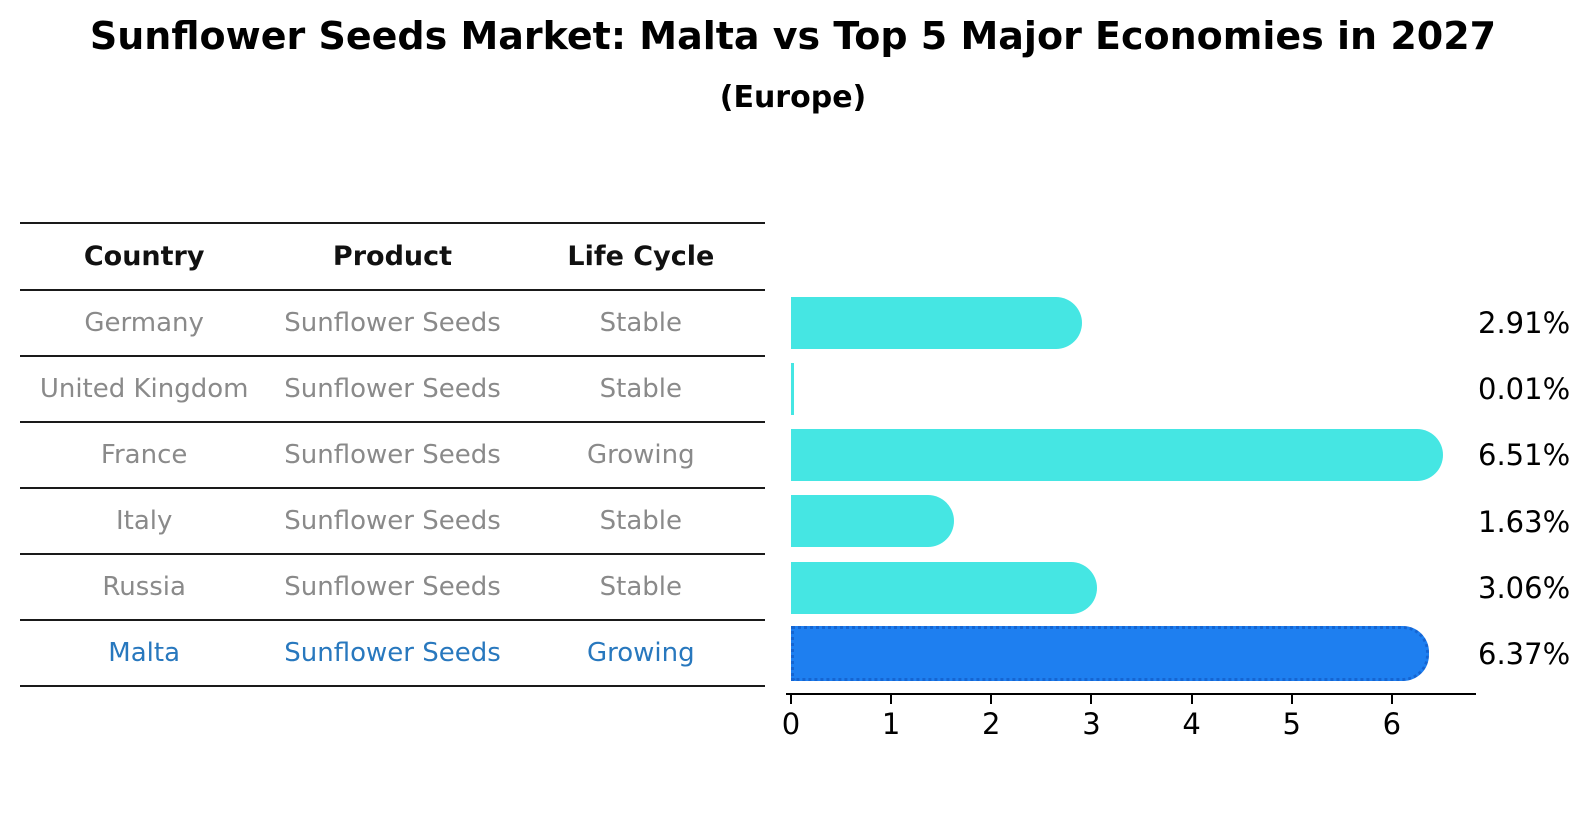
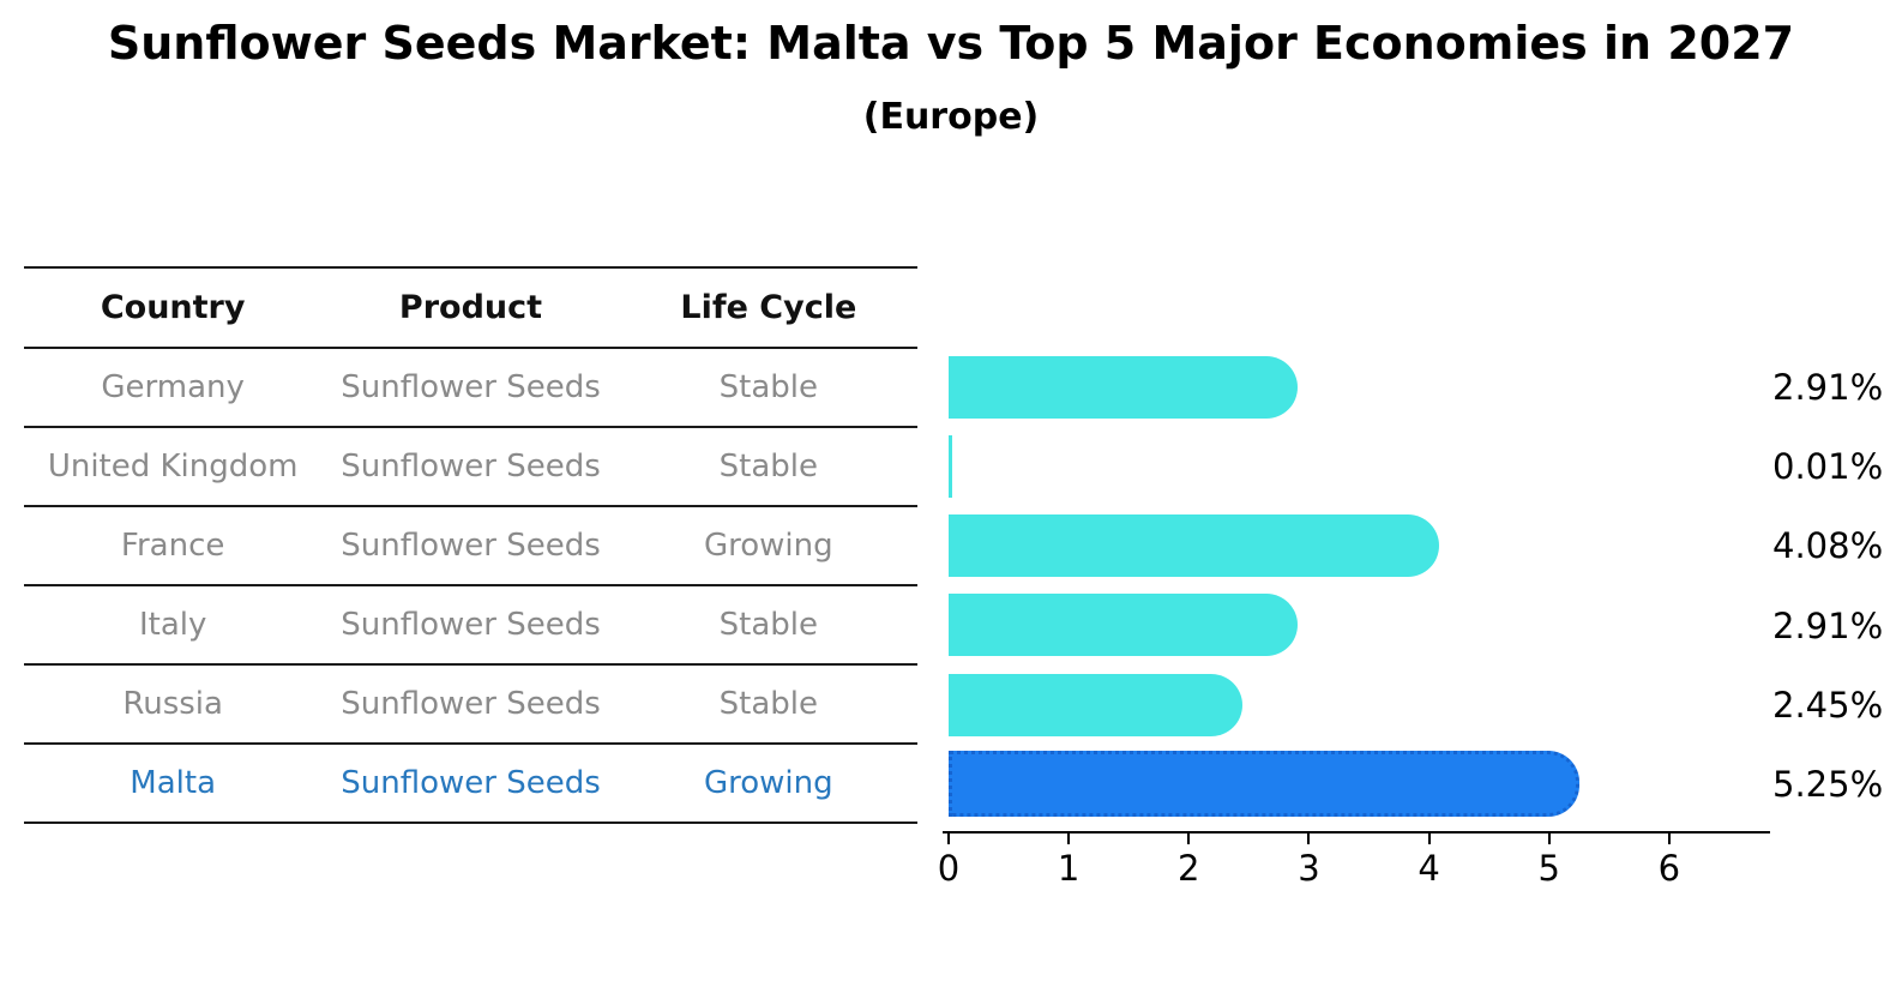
France: 6.51% -> 4.08%
Italy: 1.63% -> 2.91%
Russia: 3.06% -> 2.45%
Malta: 6.37% -> 5.25%
